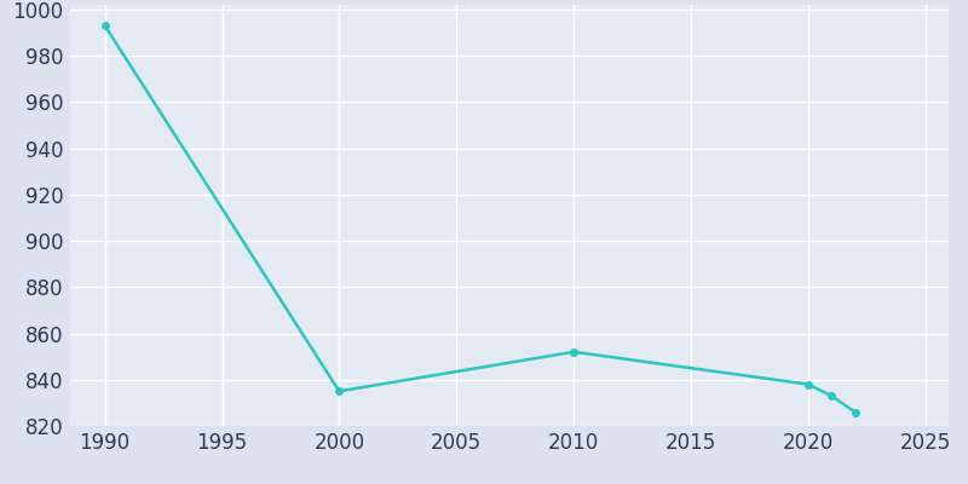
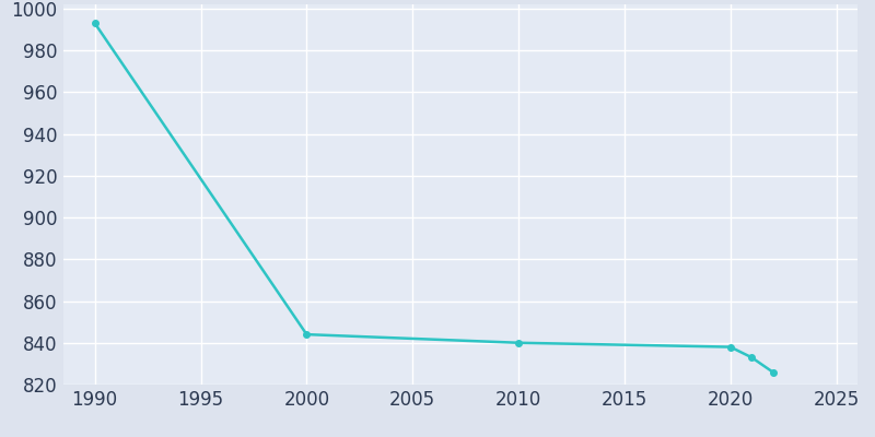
2000: 835 -> 844
2010: 852 -> 840
